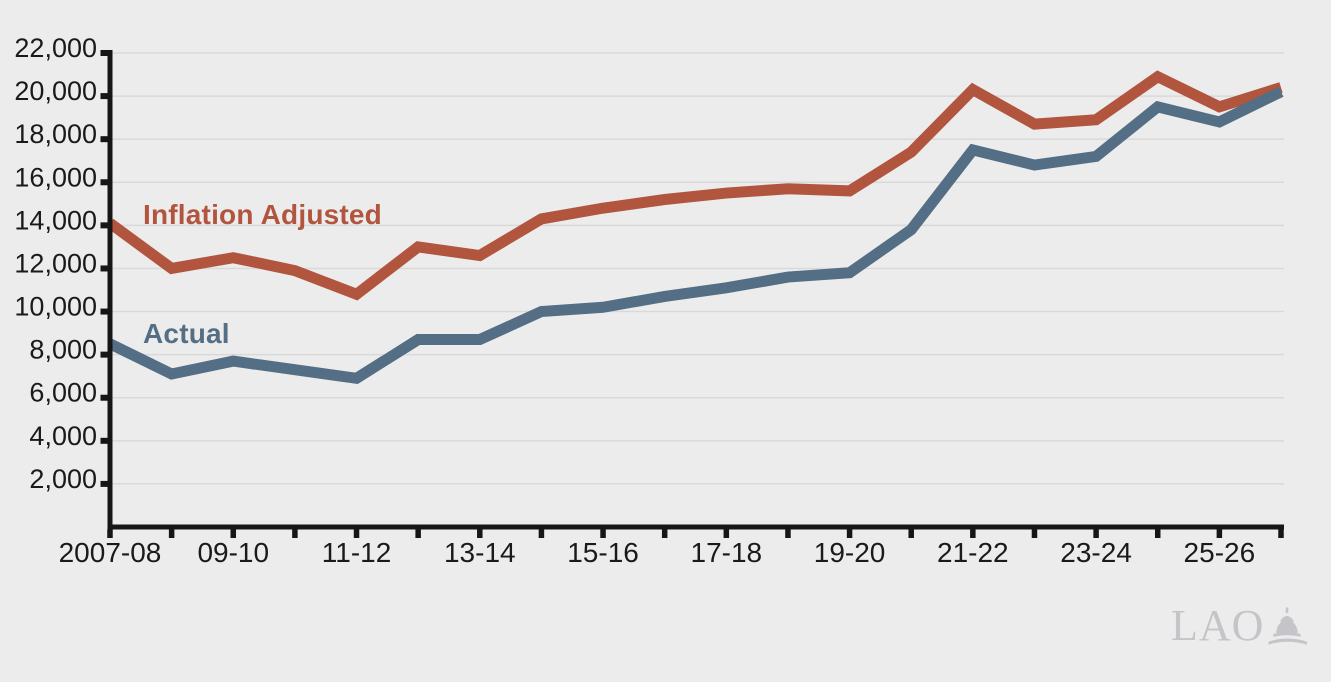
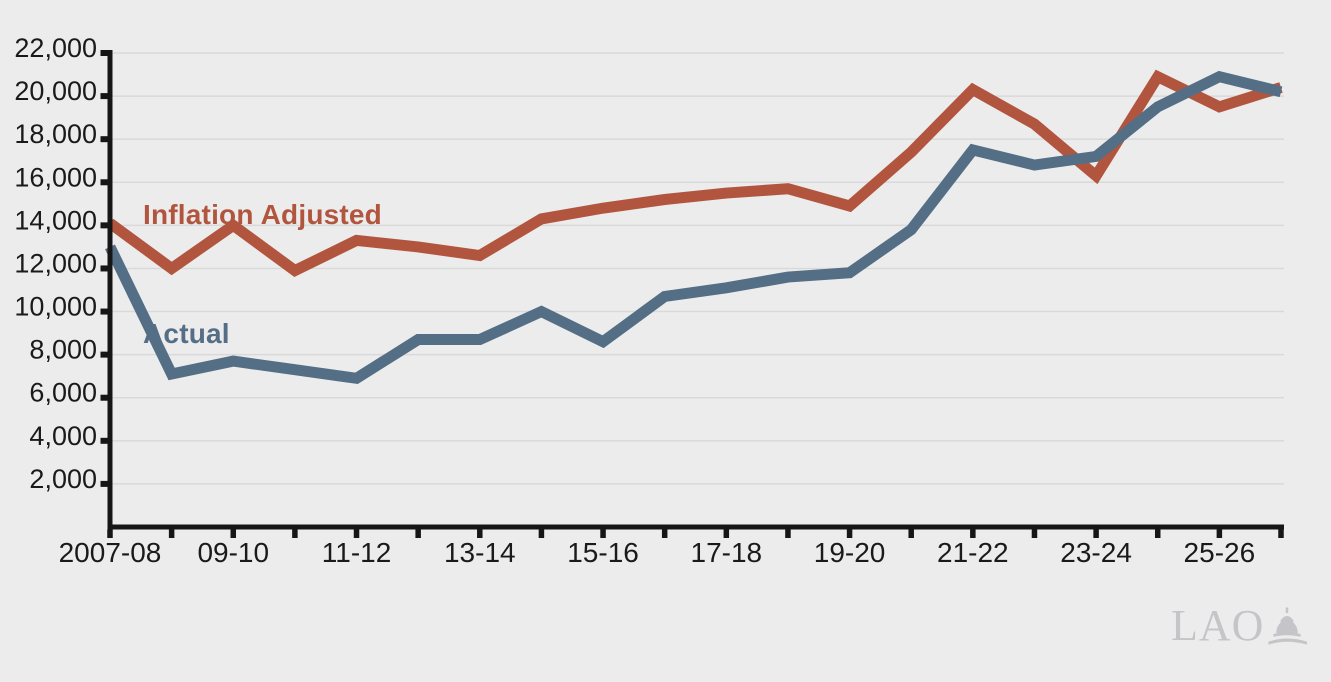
Actual/2007-08: 8500 -> 13000
Inflation Adjusted/09-10: 12500 -> 14000
Inflation Adjusted/11-12: 10800 -> 13300
Actual/15-16: 10200 -> 8600
Inflation Adjusted/19-20: 15600 -> 14900
Inflation Adjusted/23-24: 18900 -> 16300
Actual/25-26: 18800 -> 20900
